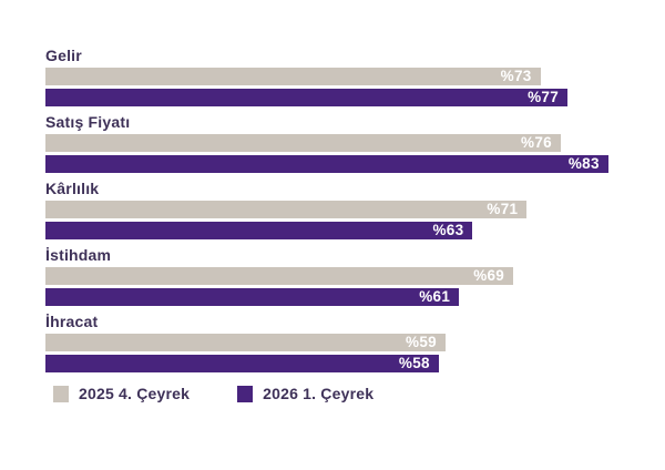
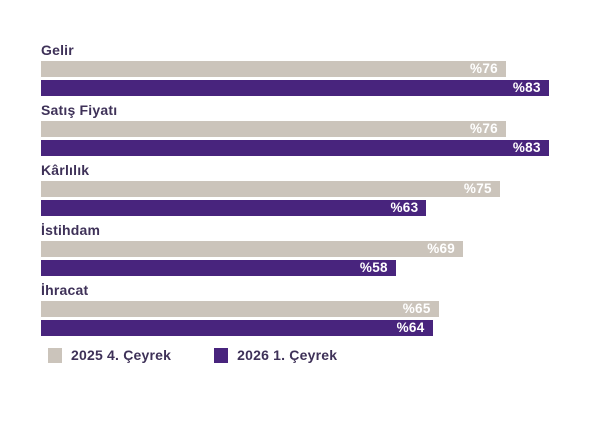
2025 4. Çeyrek/Gelir: 73 -> 76
2026 1. Çeyrek/Gelir: 77 -> 83
2025 4. Çeyrek/Kârlılık: 71 -> 75
2026 1. Çeyrek/İstihdam: 61 -> 58
2025 4. Çeyrek/İhracat: 59 -> 65
2026 1. Çeyrek/İhracat: 58 -> 64
